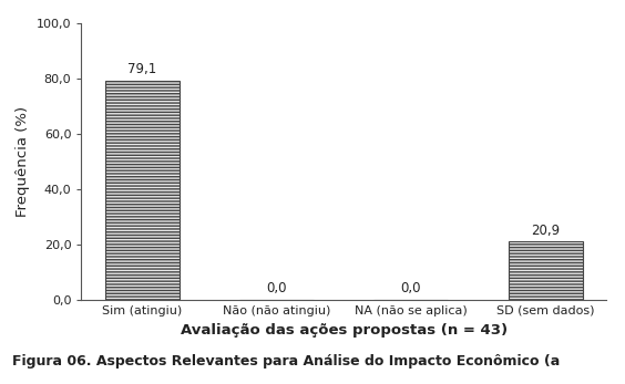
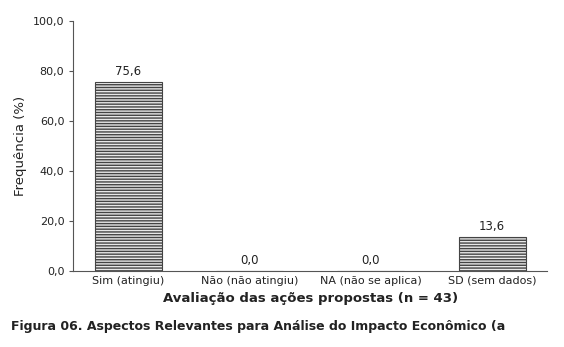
Sim (atingiu): 79,1 -> 75,6
SD (sem dados): 20,9 -> 13,6
